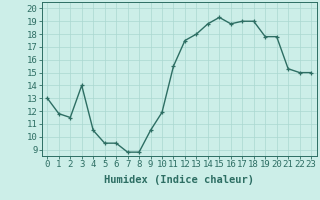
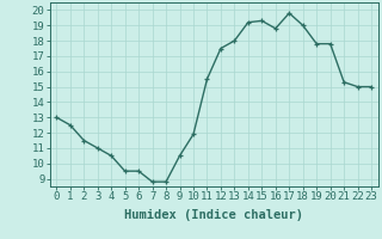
1: 11.8 -> 12.5
3: 14.0 -> 11.0
14: 18.8 -> 19.2
17: 19.0 -> 19.8
